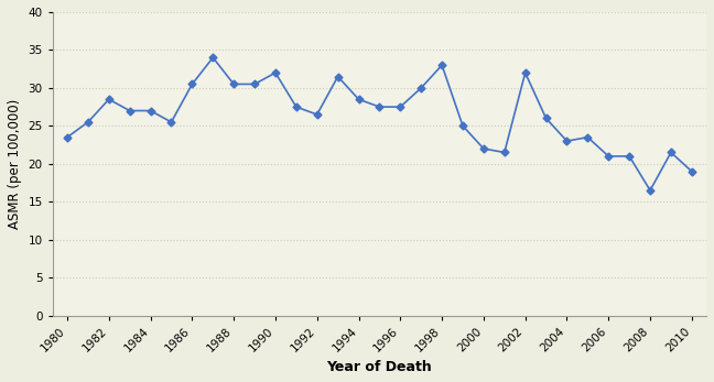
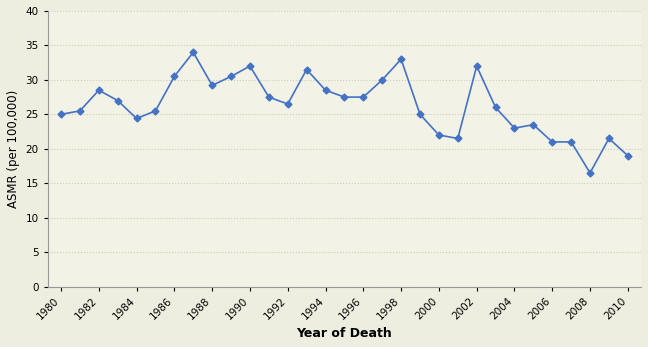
1980: 23.5 -> 25.0
1984: 27.0 -> 24.4
1988: 30.5 -> 29.2
